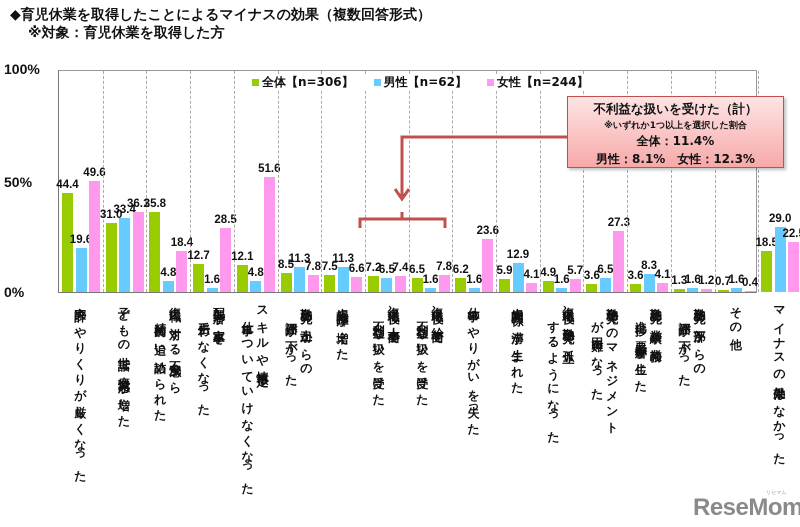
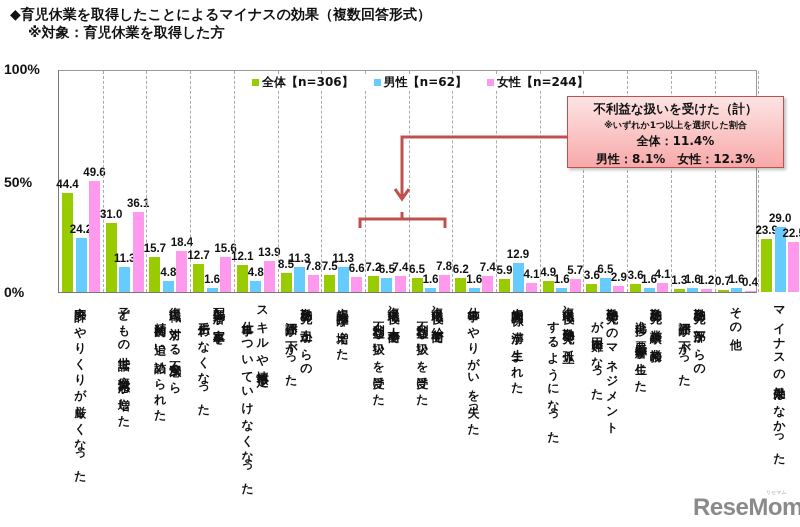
男性【n=62】/家計のやりくりが厳しくなった: 19.6 -> 24.2
男性【n=62】/子どもの世話で疲労感が増した: 33.4 -> 11.3
全体【n=306】/復職に対する不安感から精神的に追い詰められた: 35.8 -> 15.7
女性【n=244】/配偶者が家事を手伝わなくなった: 28.5 -> 15.6
女性【n=244】/スキルや情報不足で仕事についていけなくなった: 51.6 -> 13.9
女性【n=244】/仕事のやりがいを失った: 23.6 -> 7.4
女性【n=244】/勤務先でのマネジメントが困難になった: 27.3 -> 2.9
男性【n=62】/勤務先の業績や業務の進捗に悪影響が生じた: 8.3 -> 1.6
全体【n=306】/マイナスの効果はなかった: 18.5 -> 23.9
